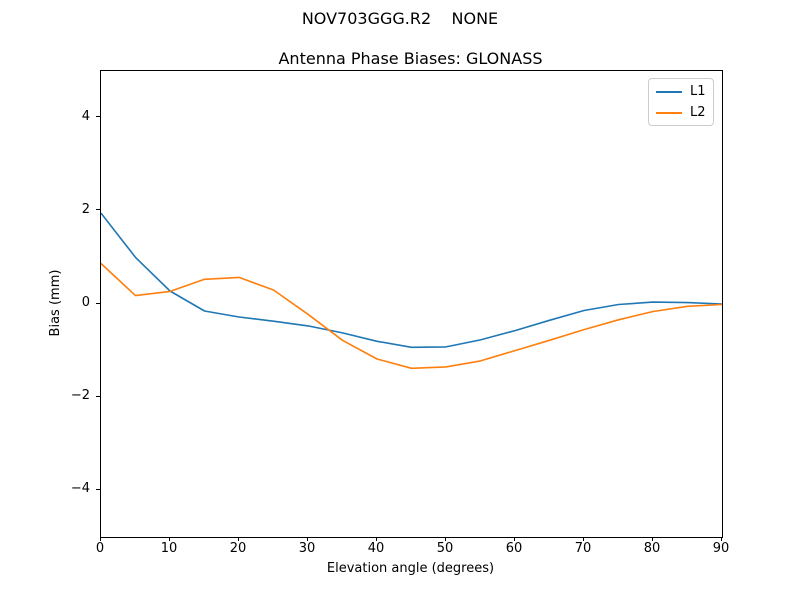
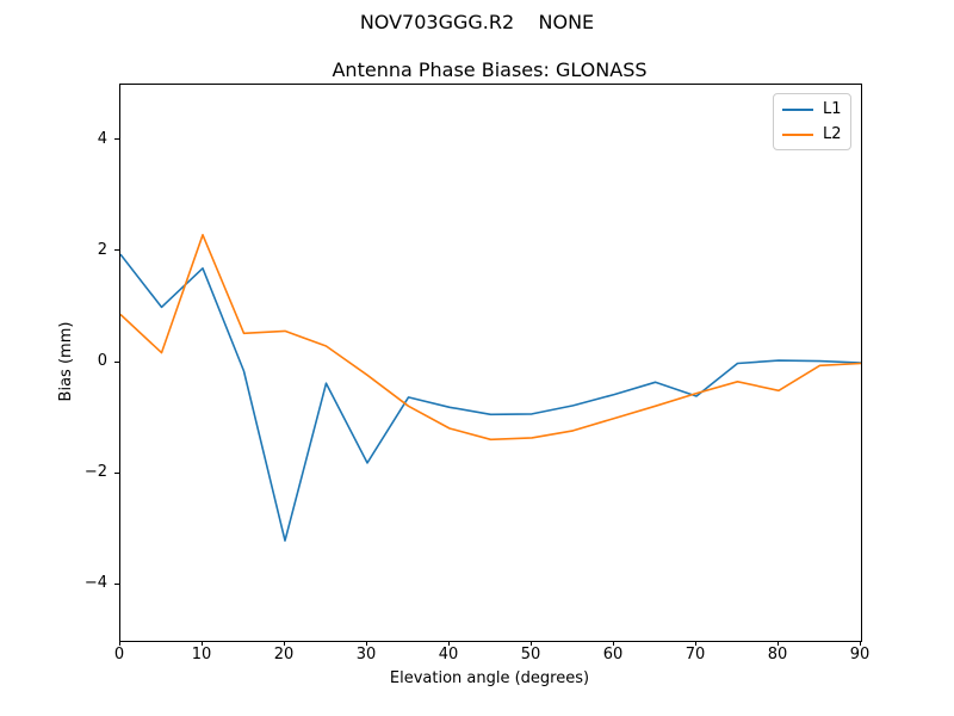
L1/10: 0.3 -> 1.7
L2/10: 0.3 -> 2.3
L1/20: -0.3 -> -3.2
L1/30: -0.5 -> -1.8
L1/70: -0.1 -> -0.6
L2/80: -0.2 -> -0.5
